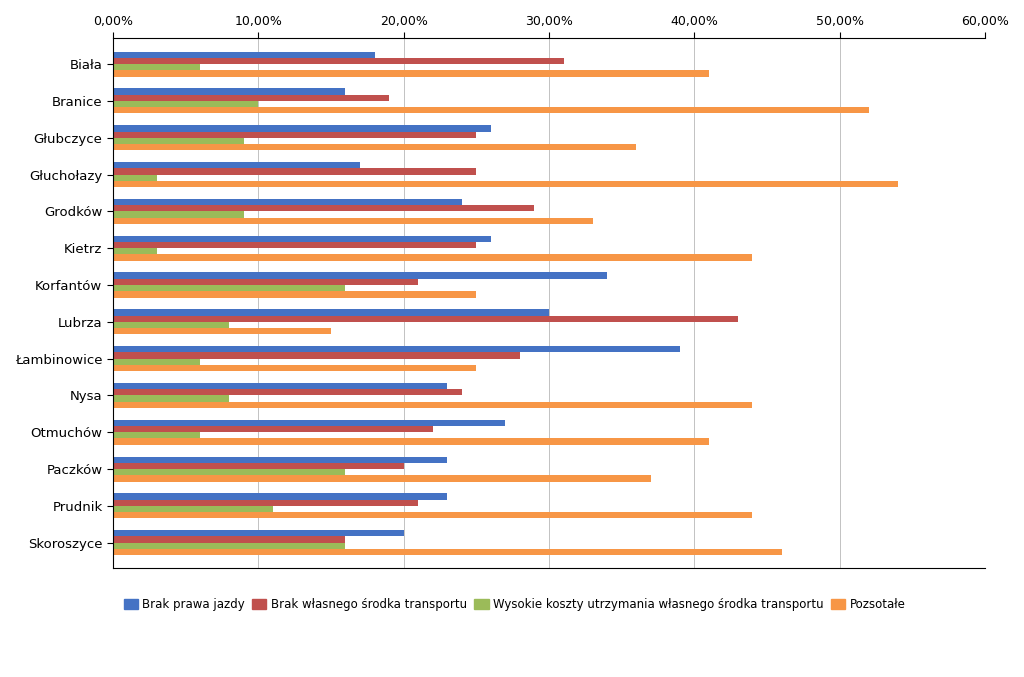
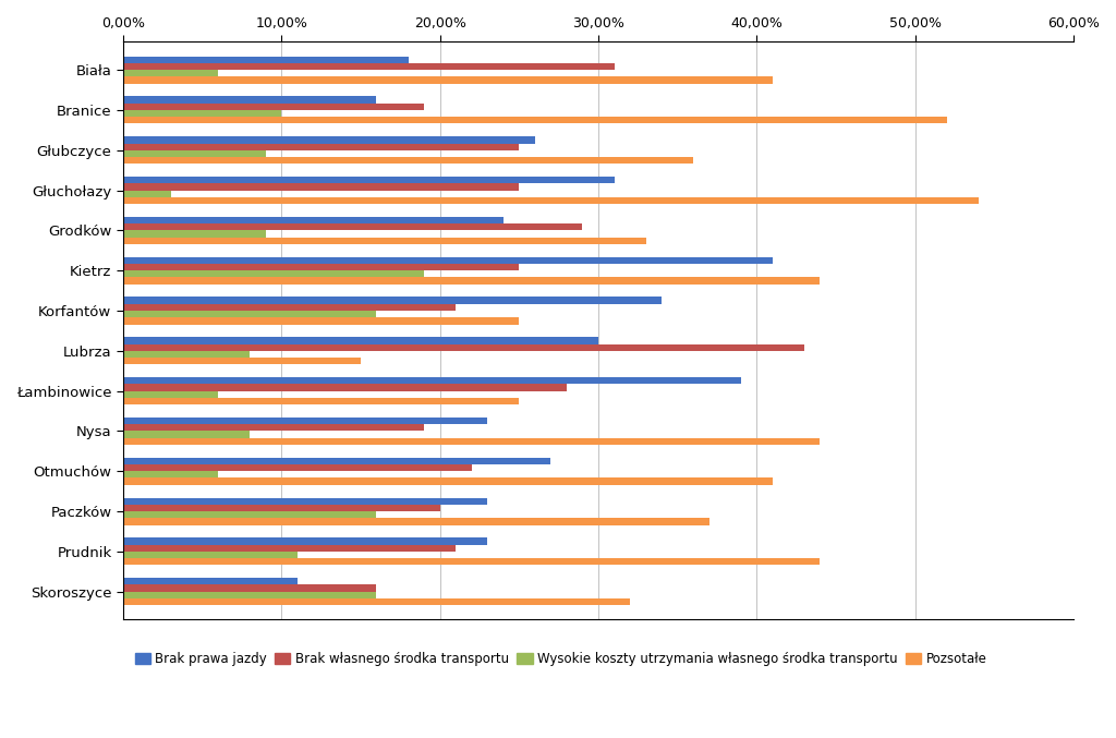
Brak prawa jazdy/Głuchołazy: 17% -> 31%
Brak prawa jazdy/Kietrz: 26% -> 41%
Wysokie koszty utrzymania własnego środka transportu/Kietrz: 3% -> 19%
Brak własnego środka transportu/Nysa: 24% -> 19%
Brak prawa jazdy/Skoroszyce: 20% -> 11%
Pozsotałe/Skoroszyce: 46% -> 32%
